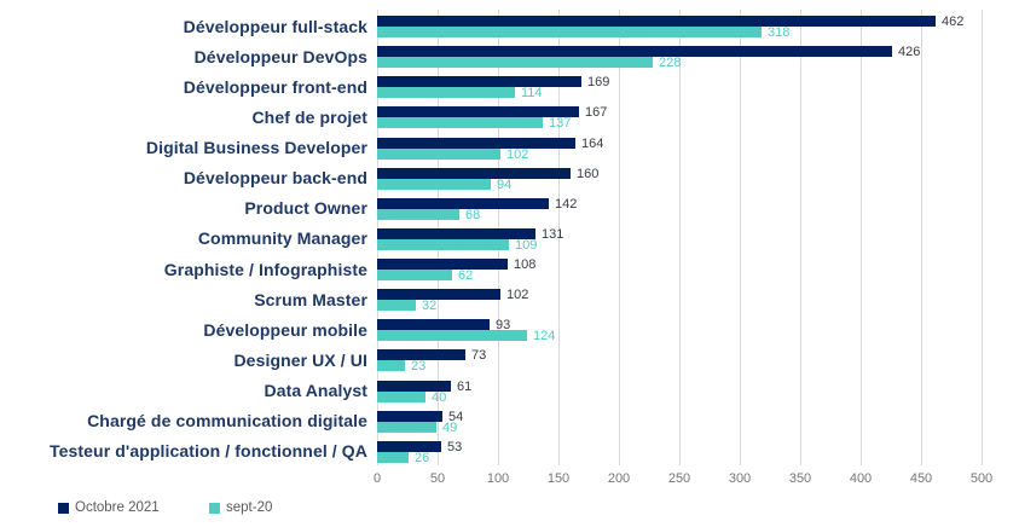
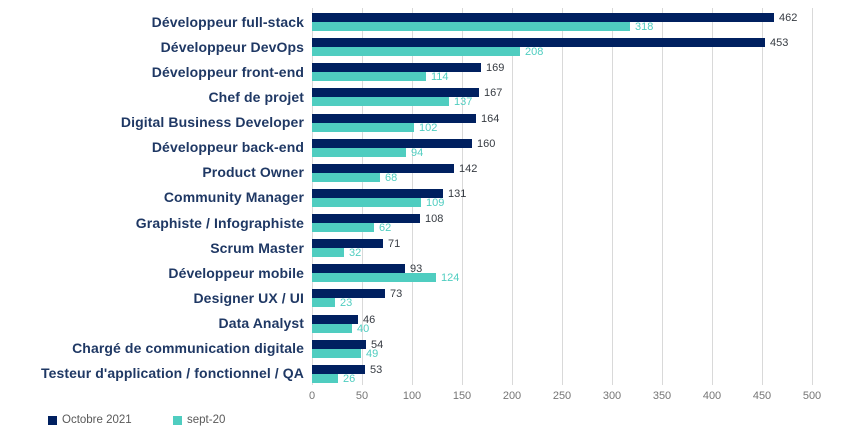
Octobre 2021/Développeur DevOps: 426 -> 453
sept-20/Développeur DevOps: 228 -> 208
Octobre 2021/Scrum Master: 102 -> 71
Octobre 2021/Data Analyst: 61 -> 46
